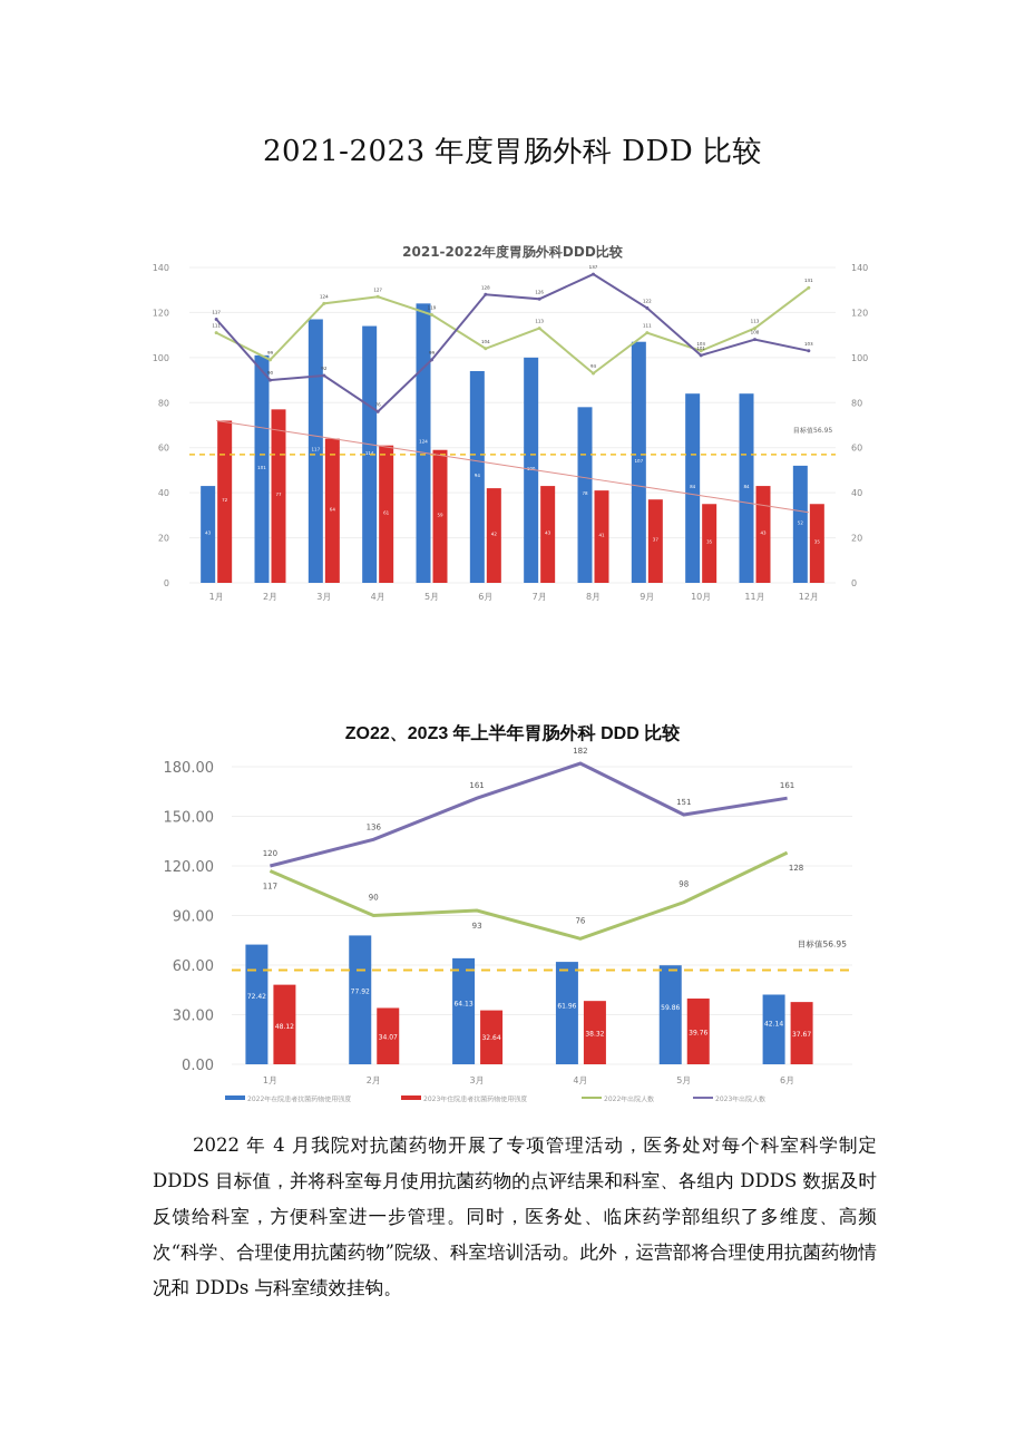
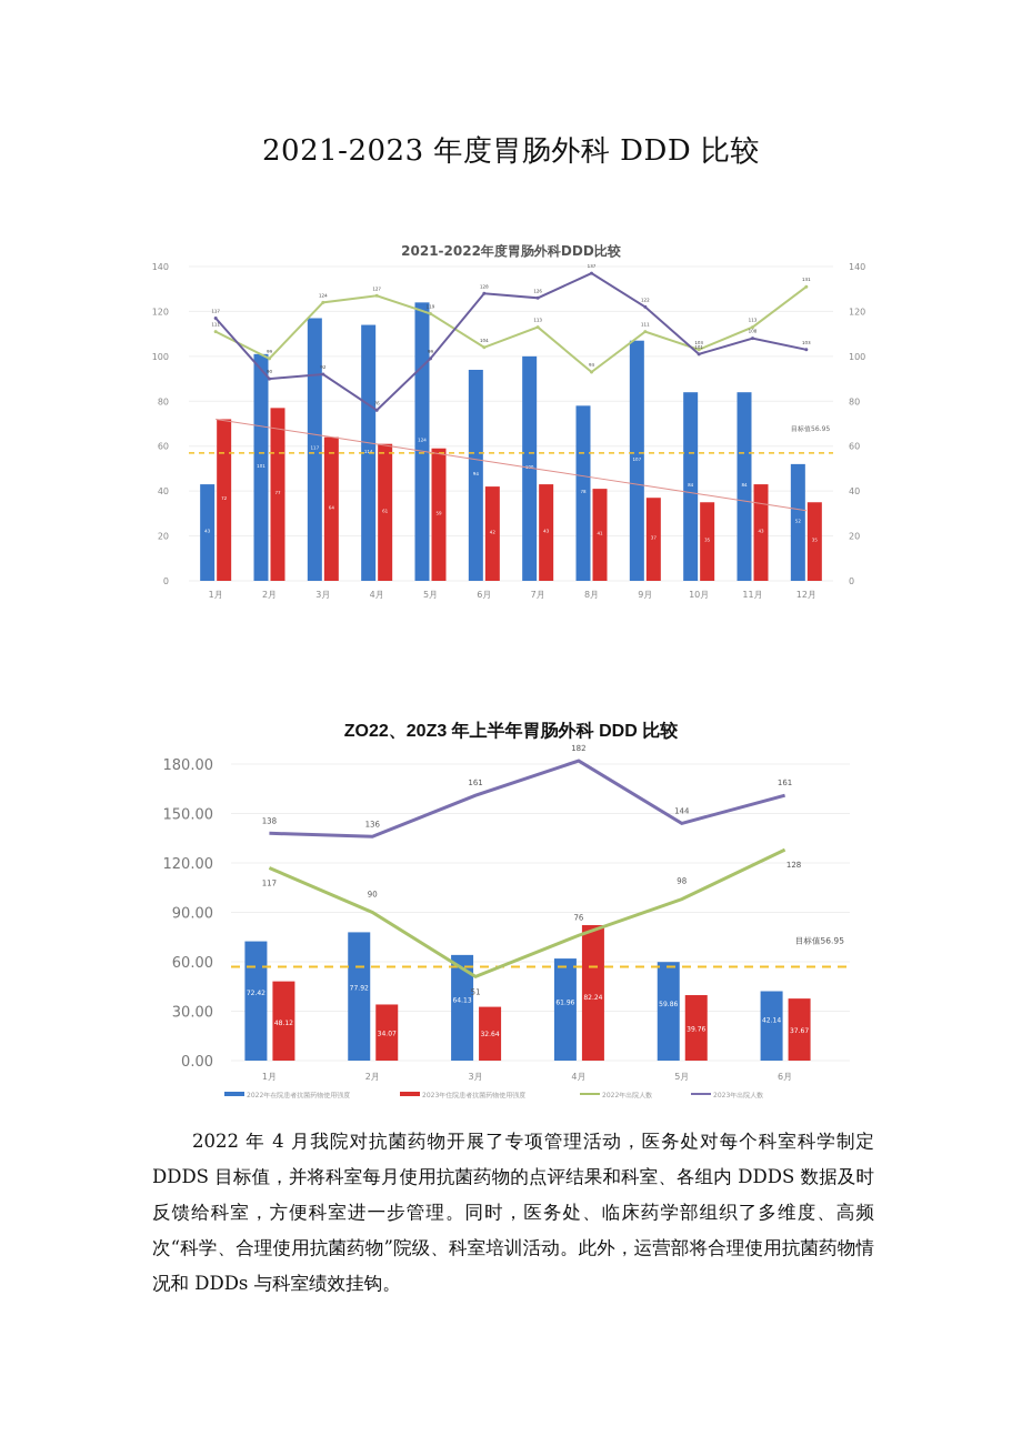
ZO22、20Z3 年上半年胃肠外科 DDD 比较/2023年出院人数/1月: 120 -> 138
ZO22、20Z3 年上半年胃肠外科 DDD 比较/2022年出院人数/3月: 93 -> 51
ZO22、20Z3 年上半年胃肠外科 DDD 比较/2023年住院患者抗菌药物使用强度/4月: 38.32 -> 82.24
ZO22、20Z3 年上半年胃肠外科 DDD 比较/2023年出院人数/5月: 151 -> 144
